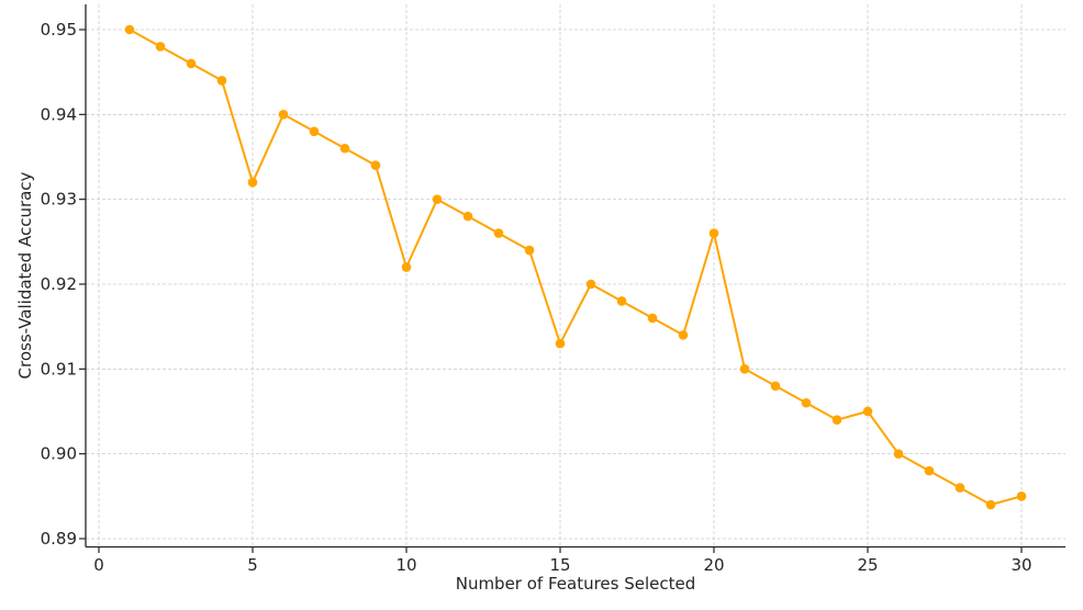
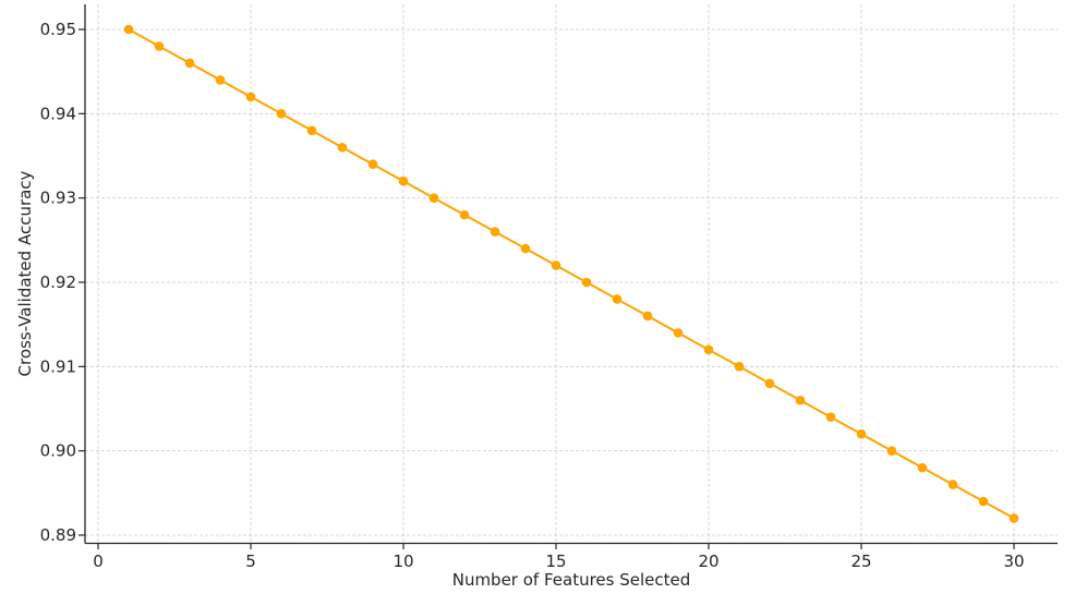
5: 0.932 -> 0.942
10: 0.922 -> 0.932
15: 0.913 -> 0.922
20: 0.926 -> 0.912
25: 0.905 -> 0.902
30: 0.895 -> 0.892
